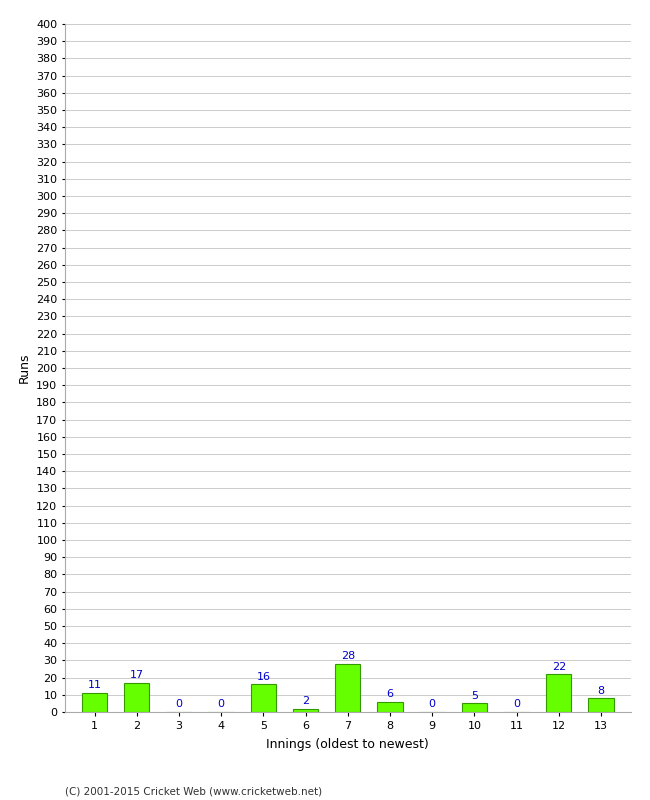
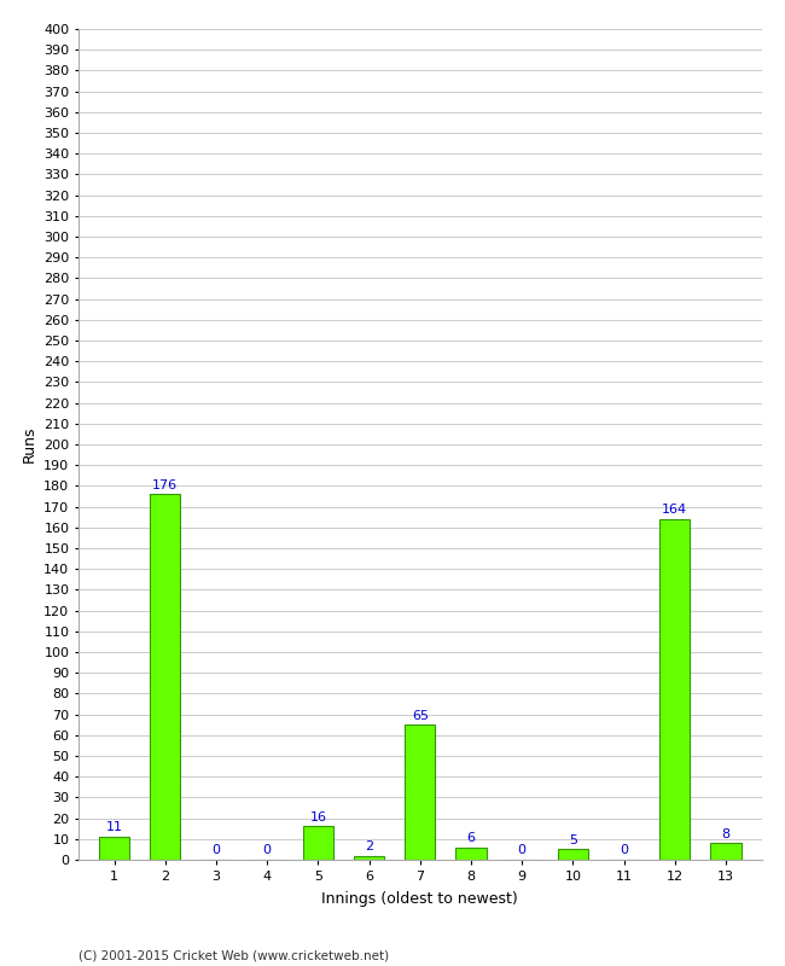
2: 17 -> 176
7: 28 -> 65
12: 22 -> 164
